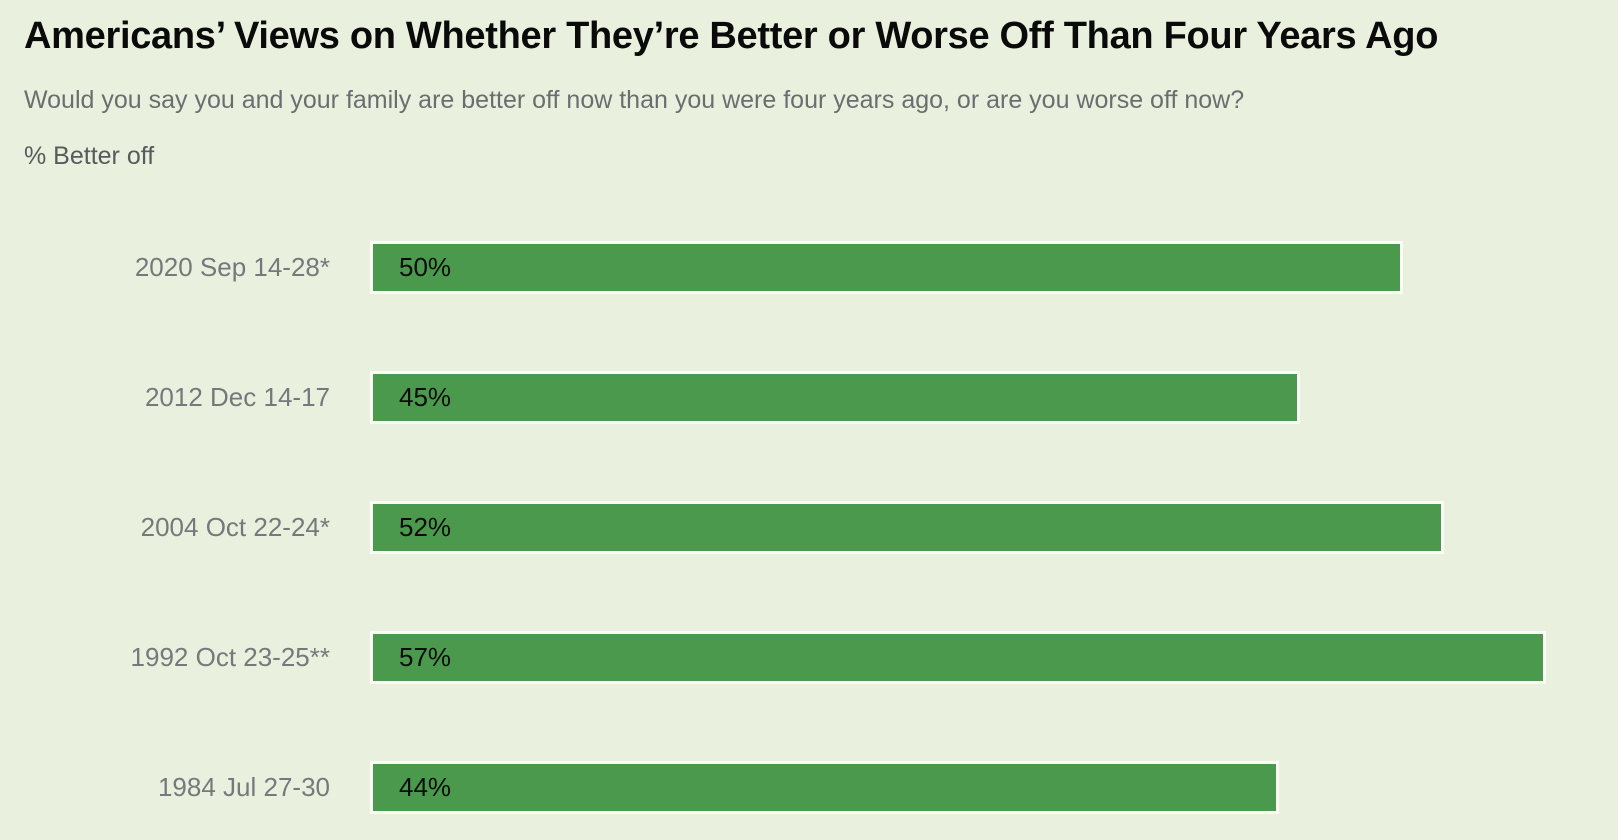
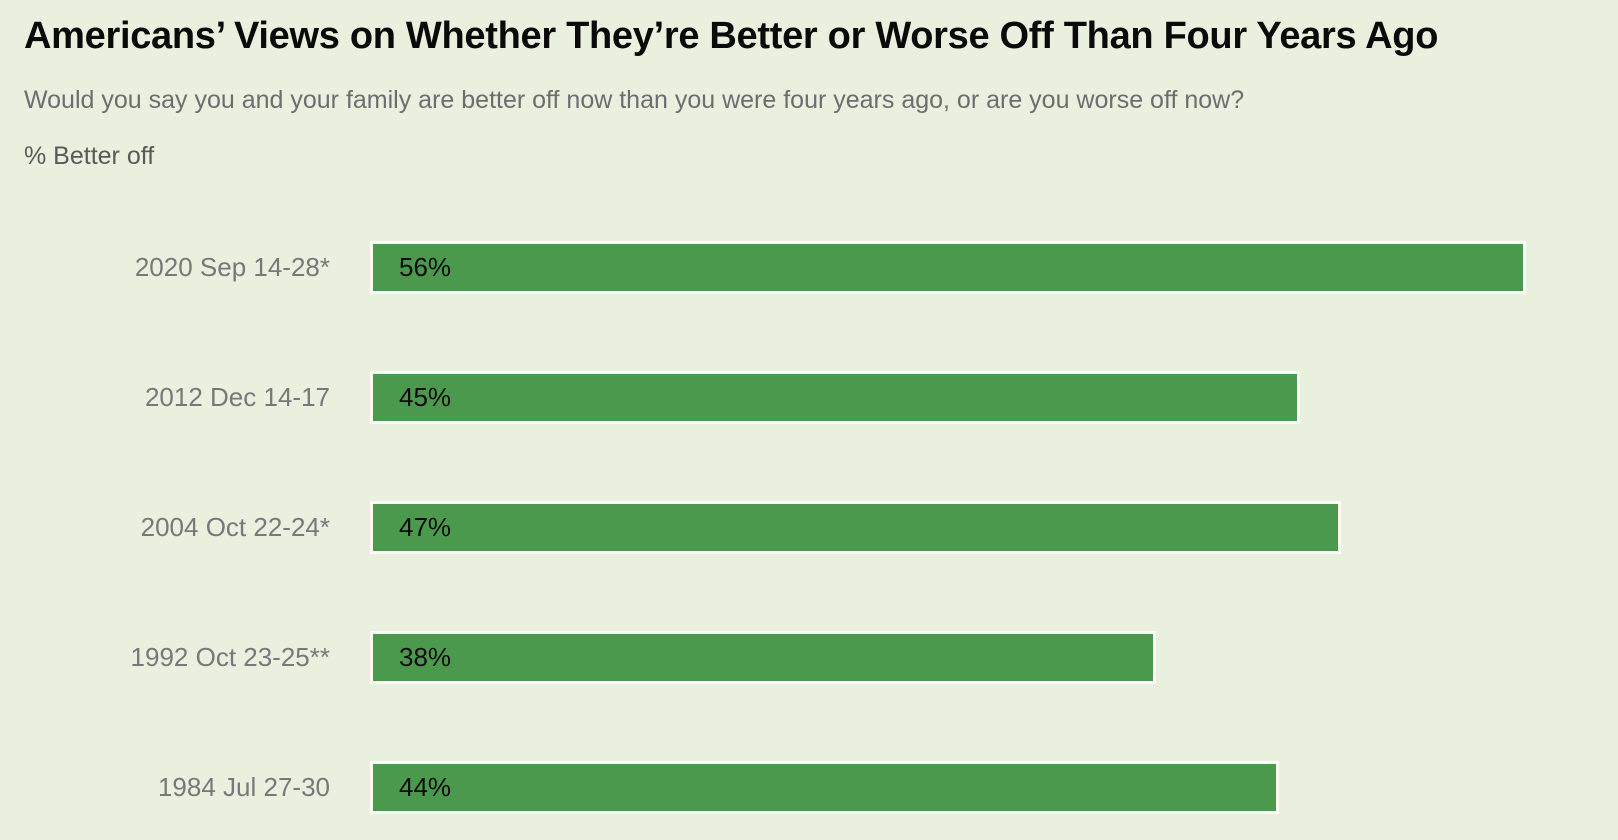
2020 Sep 14-28*: 50% -> 56%
2004 Oct 22-24*: 52% -> 47%
1992 Oct 23-25**: 57% -> 38%
